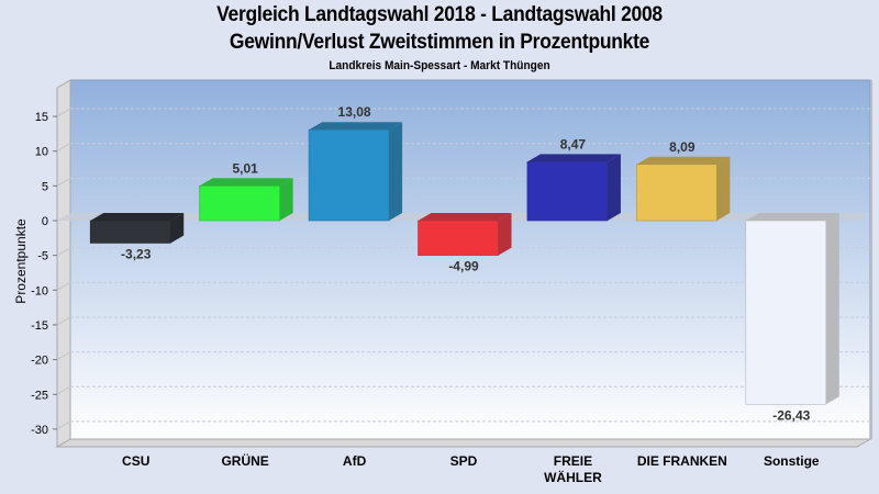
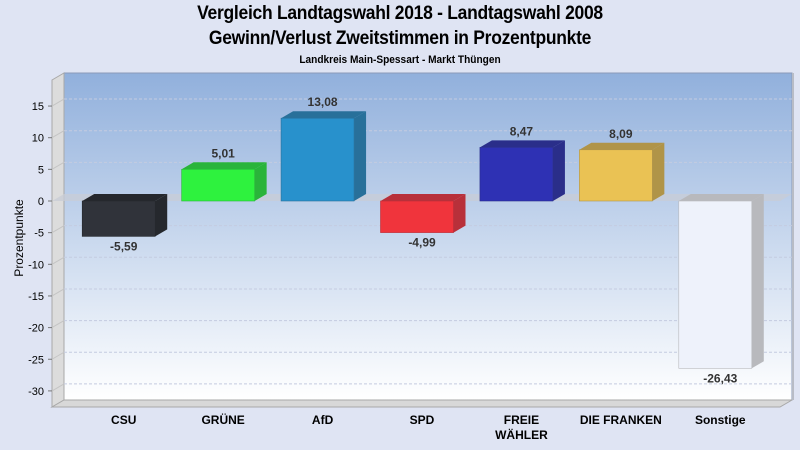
CSU: -3,23 -> -5,59
